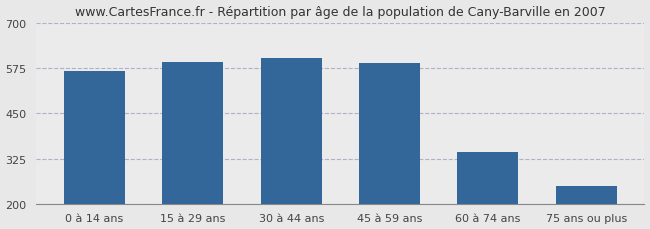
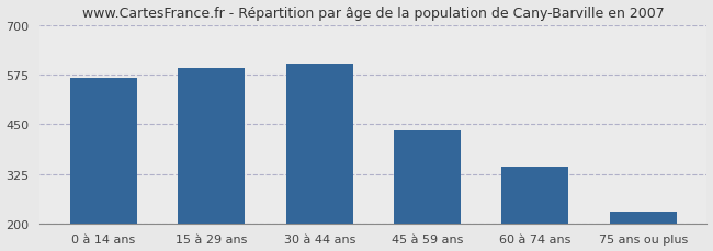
45 à 59 ans: 590 -> 435
75 ans ou plus: 248 -> 230
